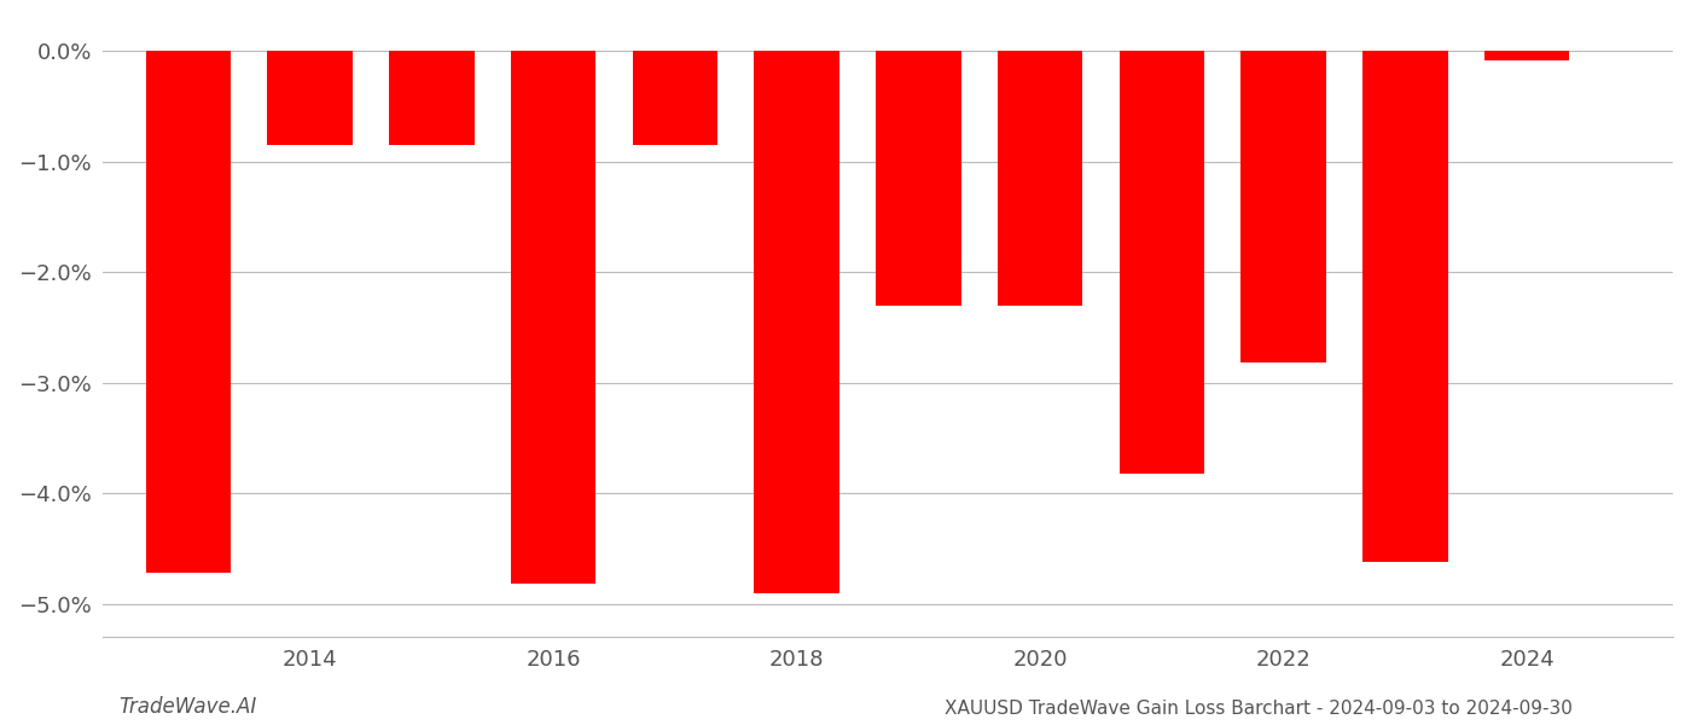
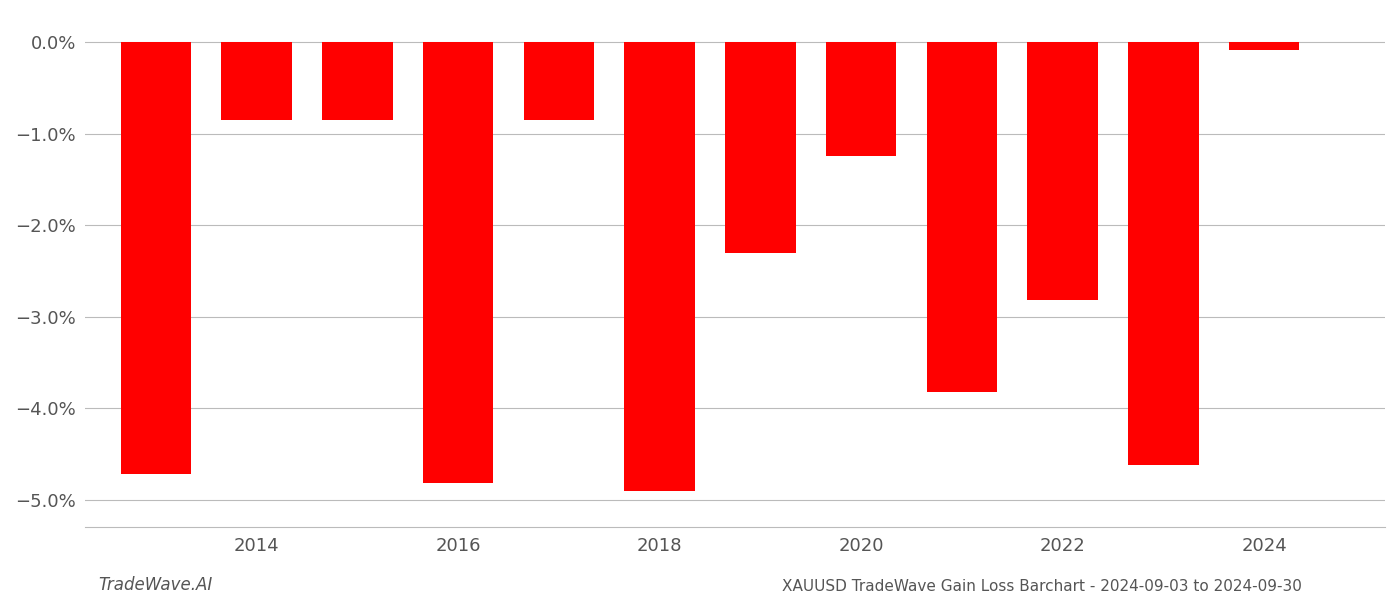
2020: -2.30% -> -1.24%
